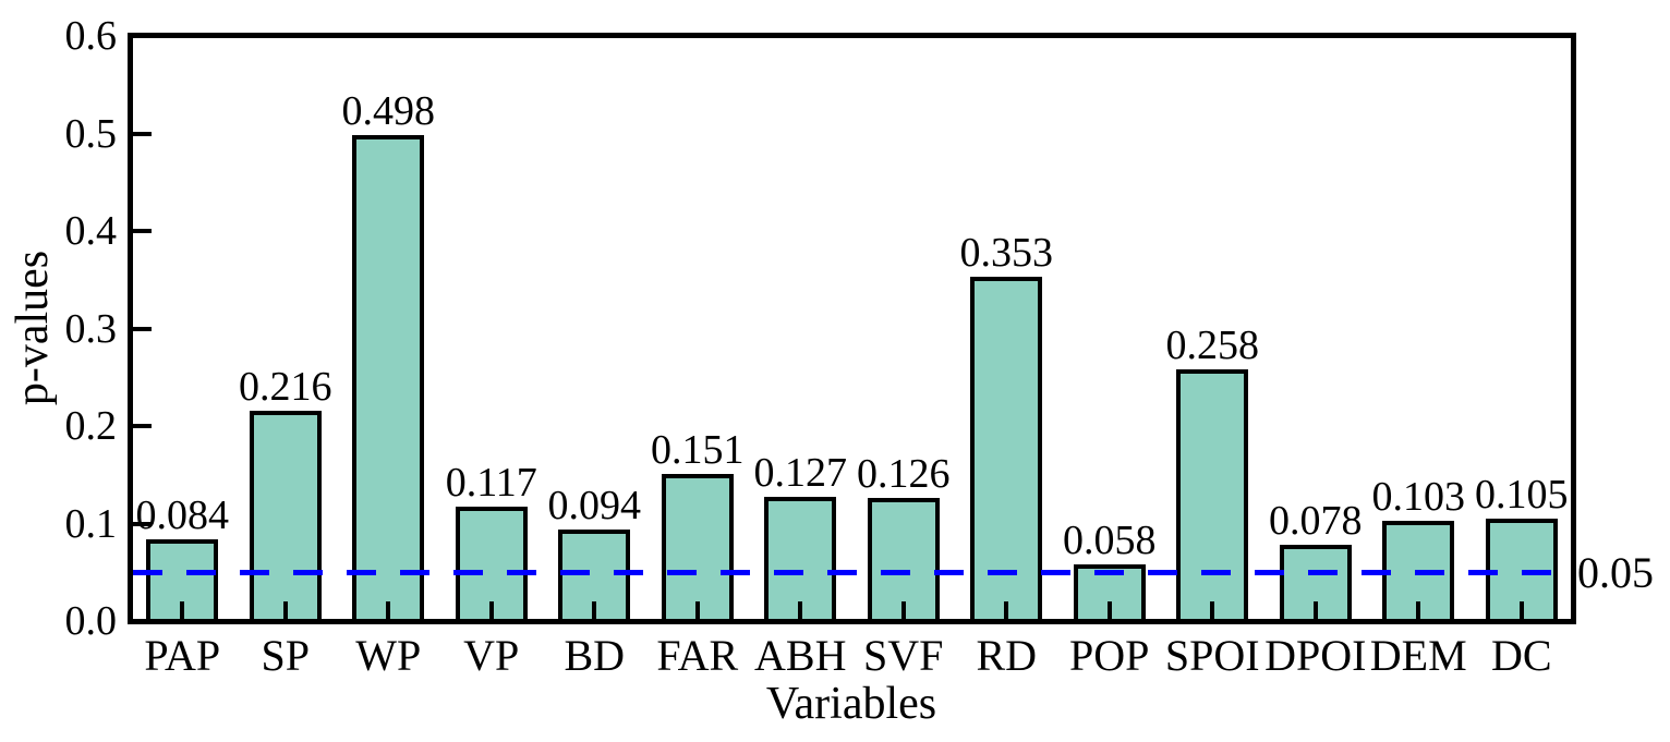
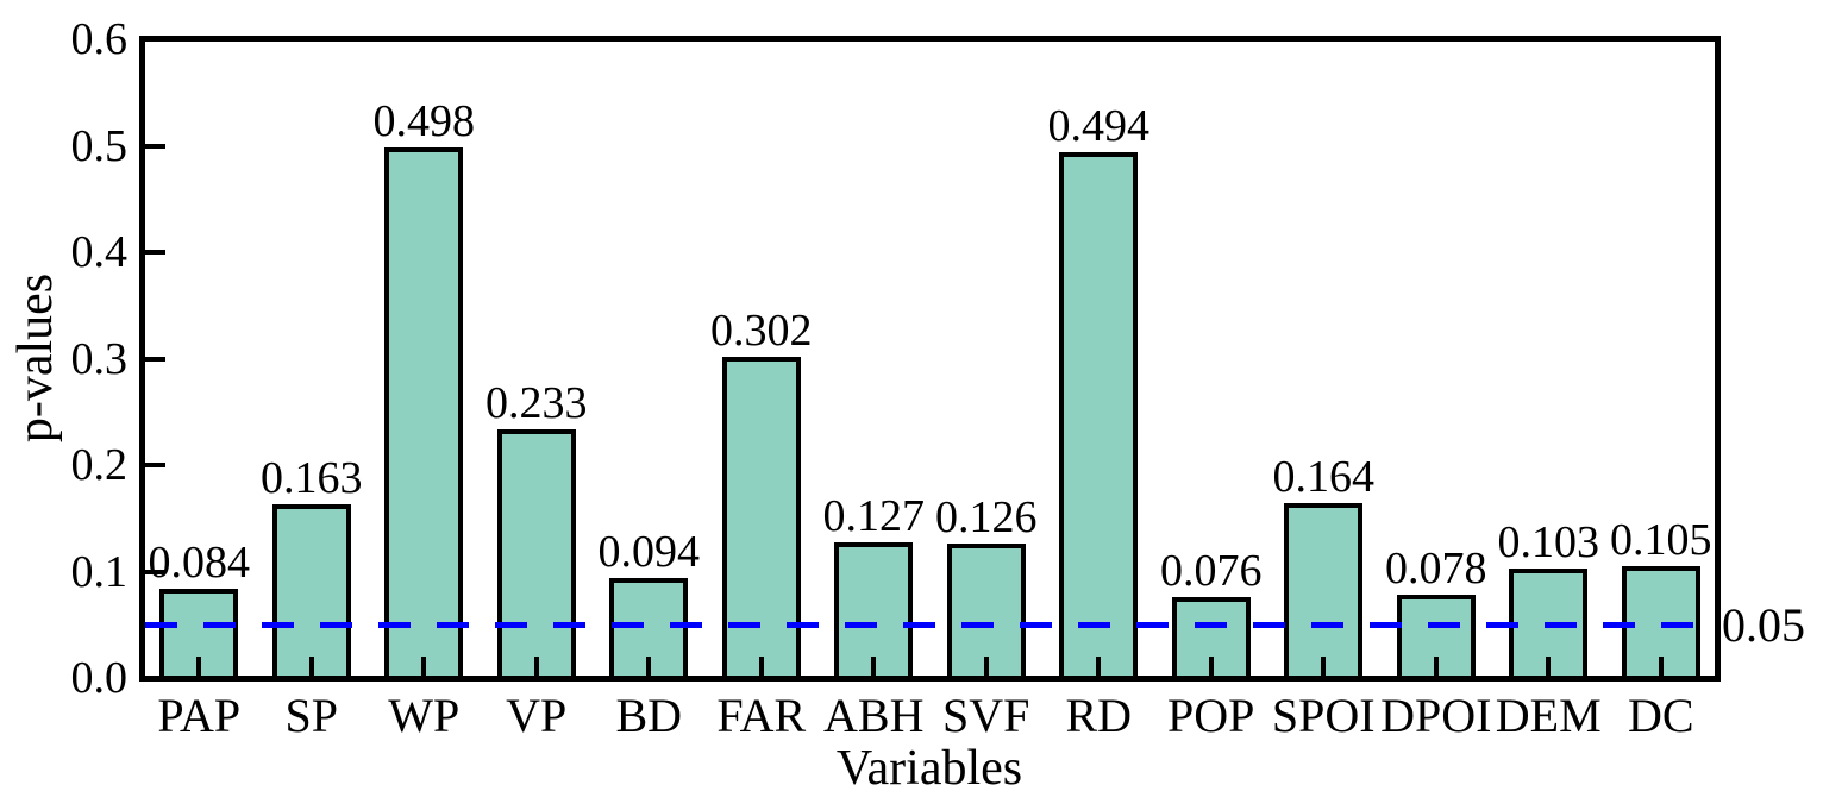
SP: 0.216 -> 0.163
VP: 0.117 -> 0.233
FAR: 0.151 -> 0.302
RD: 0.353 -> 0.494
POP: 0.058 -> 0.076
SPOI: 0.258 -> 0.164
